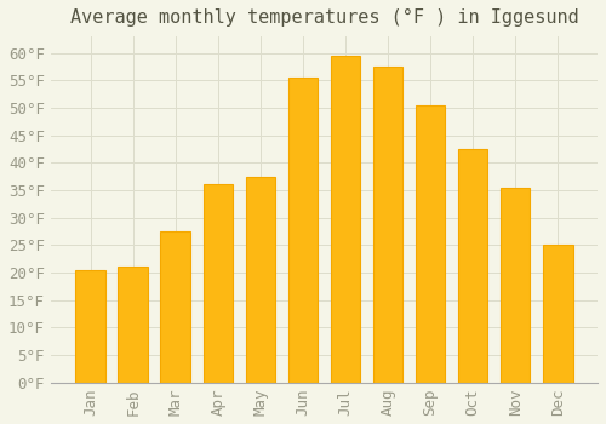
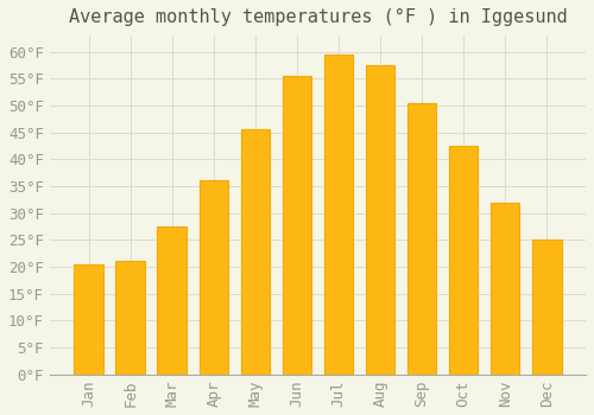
May: 37.5°F -> 45.5°F
Nov: 35.5°F -> 32.0°F
